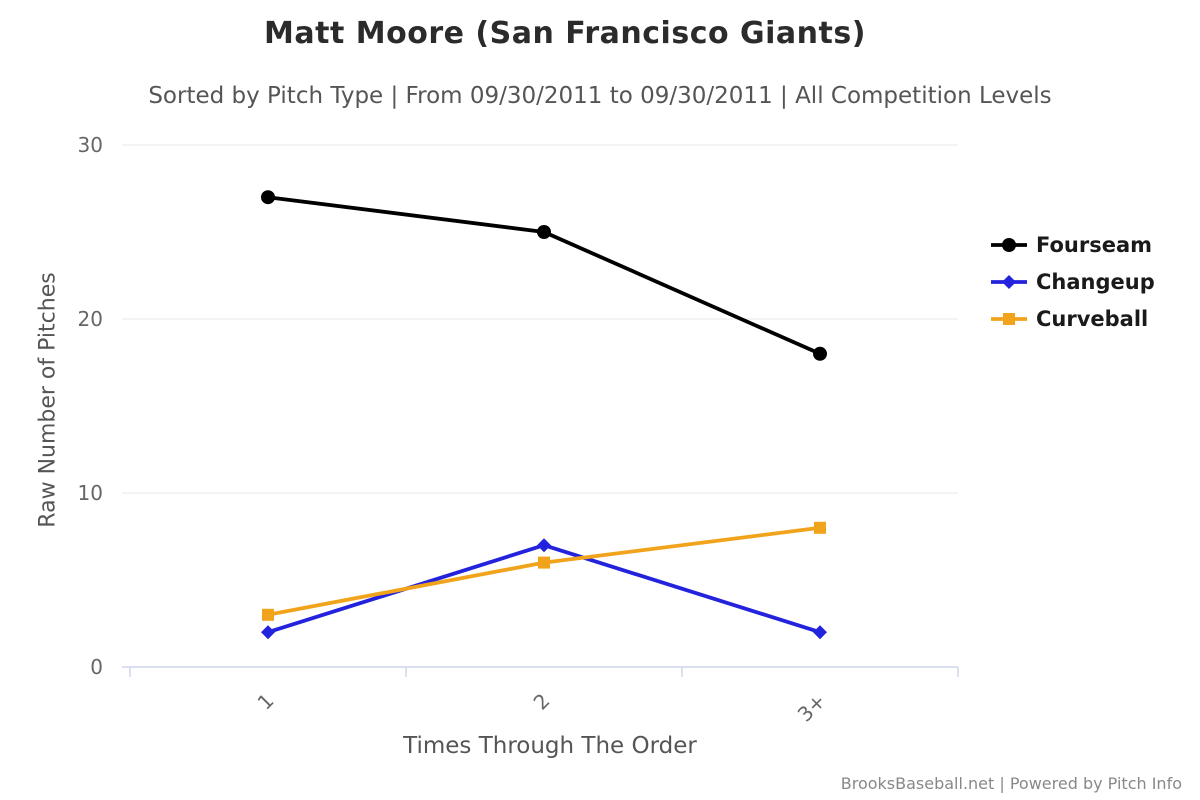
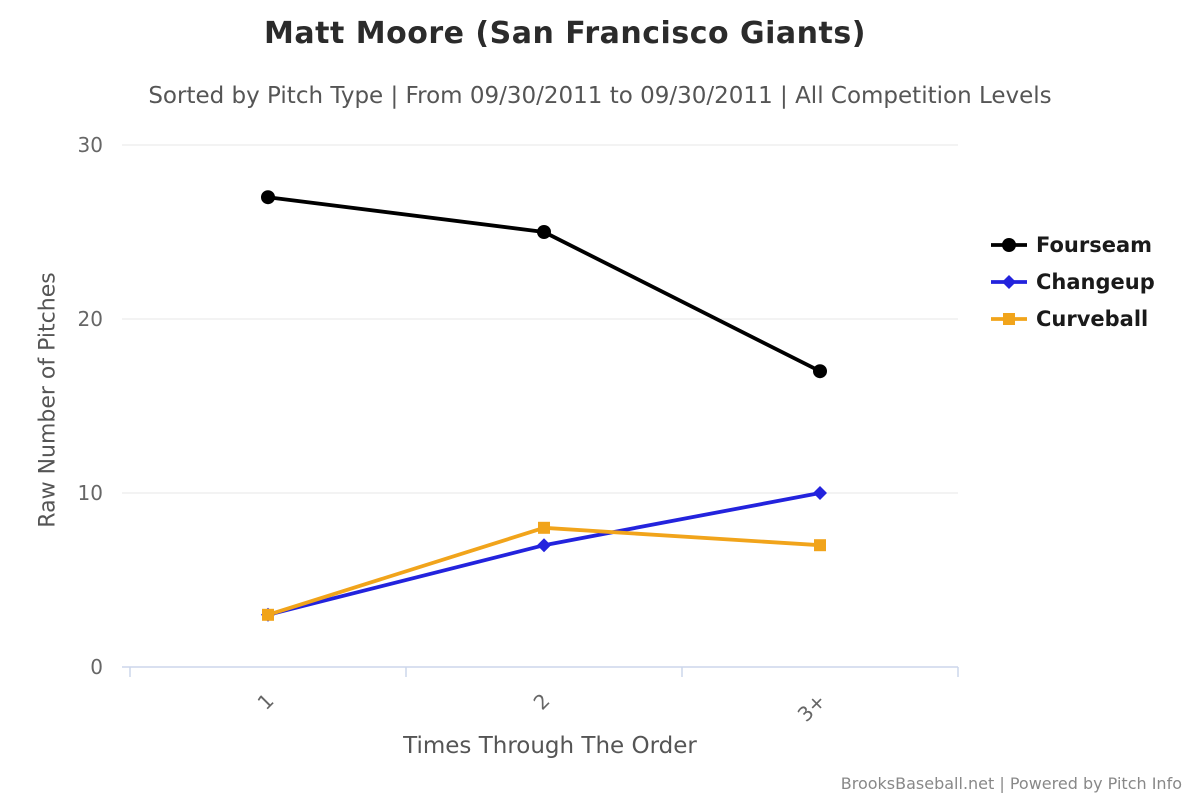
Changeup/1: 2 -> 3
Curveball/2: 6 -> 8
Fourseam/3+: 18 -> 17
Changeup/3+: 2 -> 10
Curveball/3+: 8 -> 7
